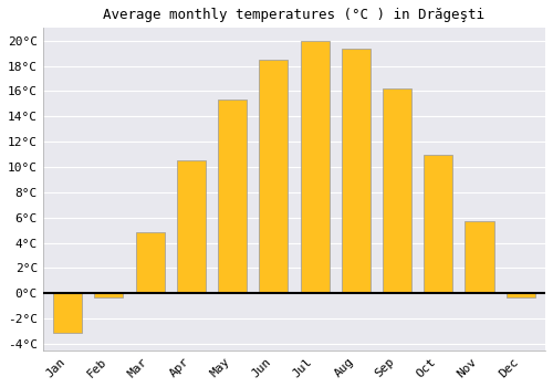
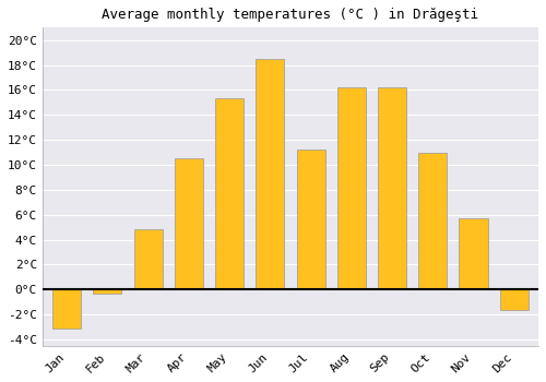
Jul: 20.0°C -> 11.2°C
Aug: 19.4°C -> 16.2°C
Dec: -0.3°C -> -1.6°C
